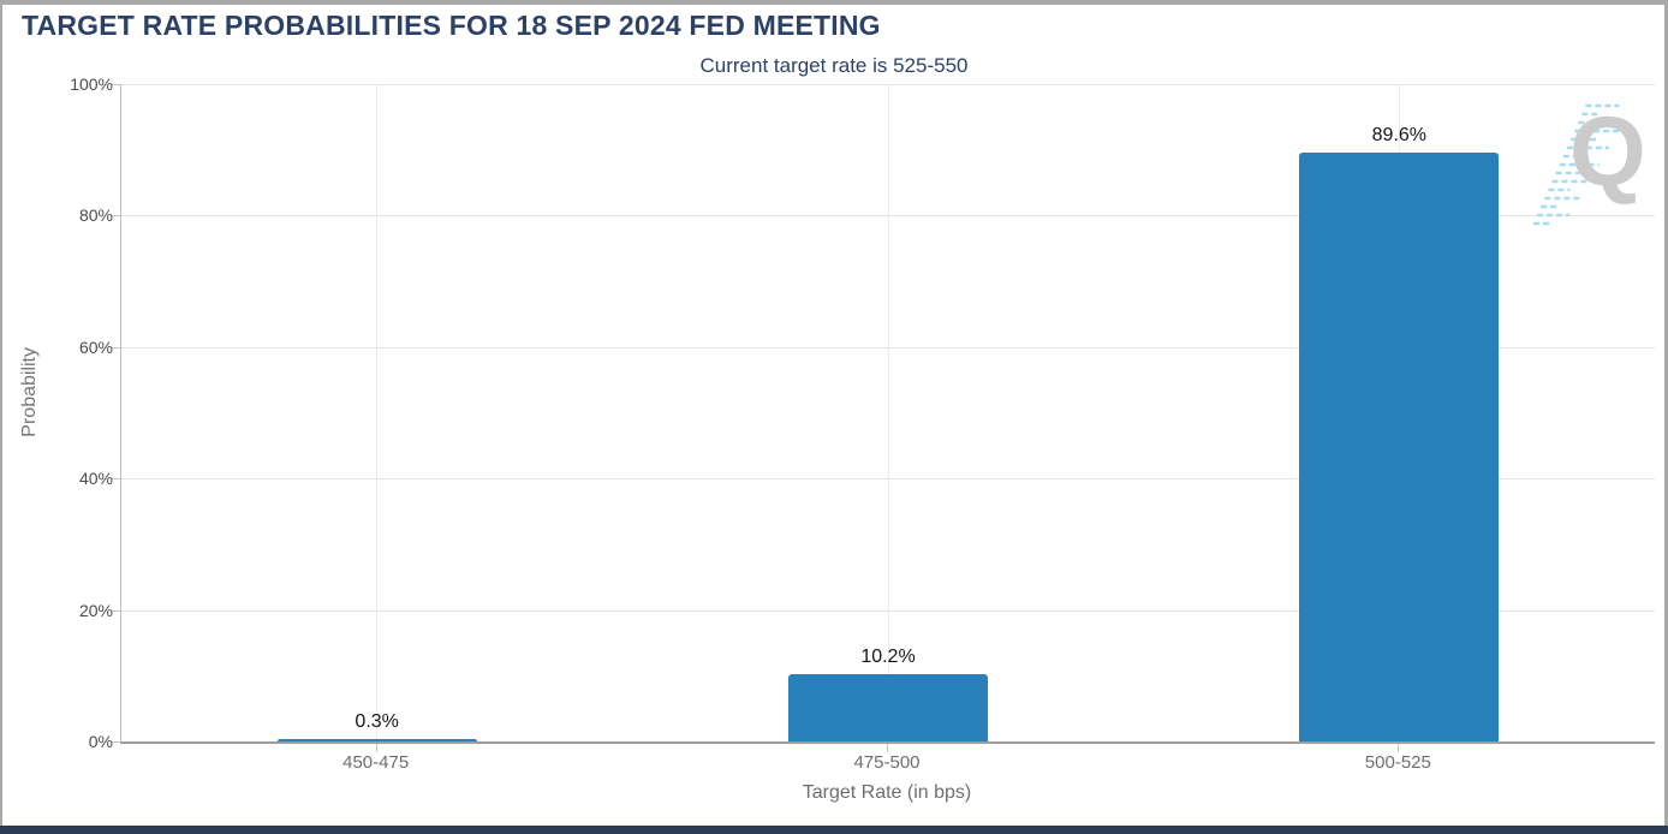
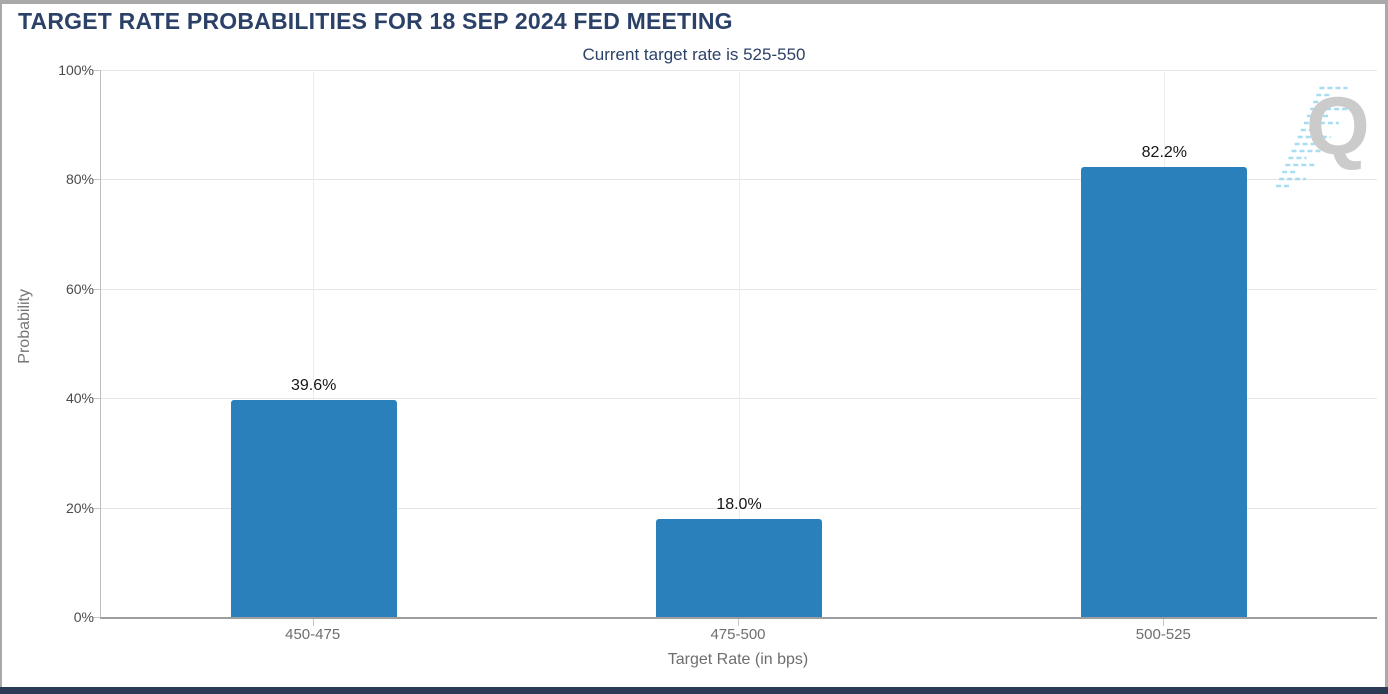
450-475: 0.3% -> 39.6%
475-500: 10.2% -> 18.0%
500-525: 89.6% -> 82.2%
